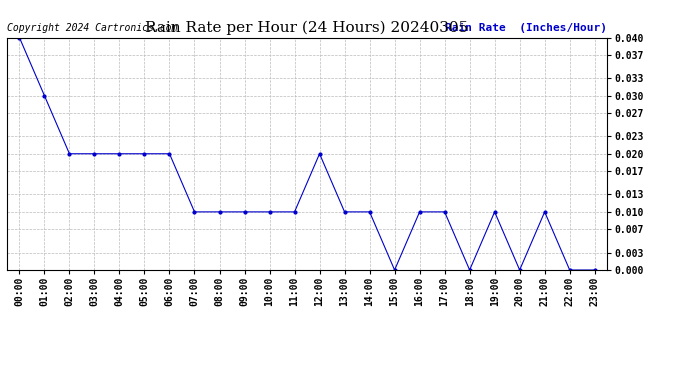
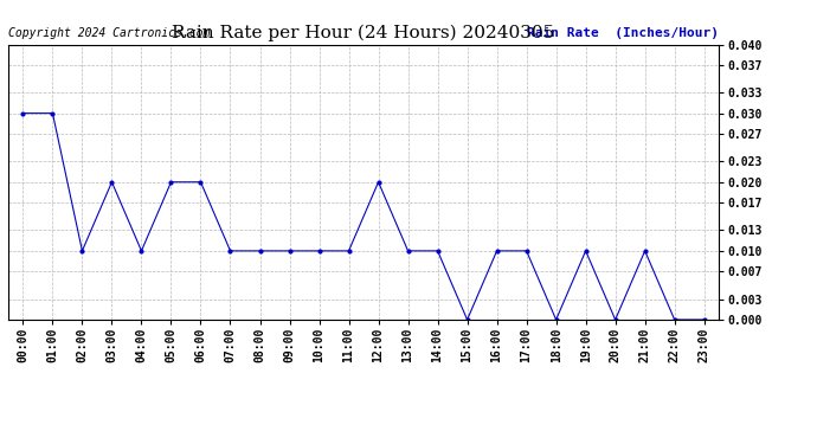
00:00: 0.04 -> 0.03
02:00: 0.02 -> 0.01
04:00: 0.02 -> 0.01
